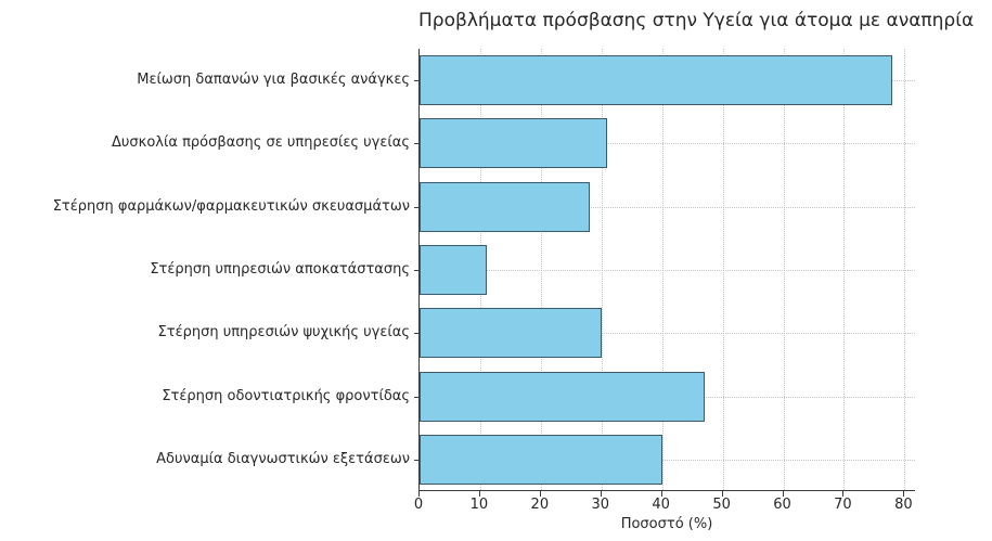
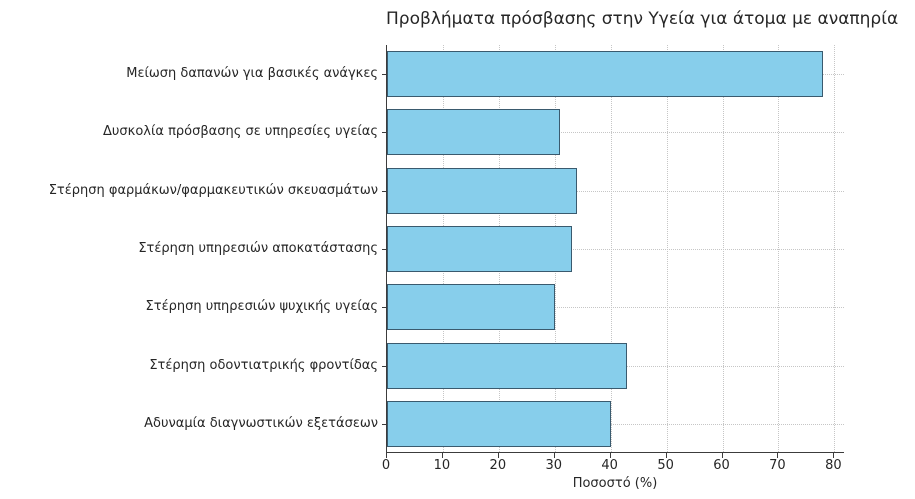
Στέρηση φαρμάκων/φαρμακευτικών σκευασμάτων: 28 -> 34
Στέρηση υπηρεσιών αποκατάστασης: 11 -> 33
Στέρηση οδοντιατρικής φροντίδας: 47 -> 43
